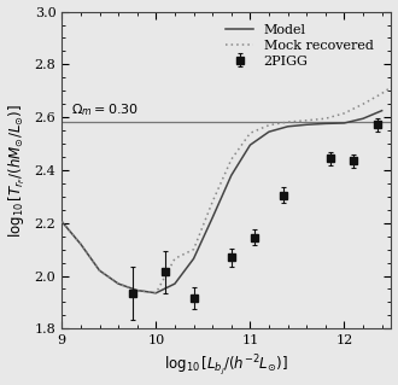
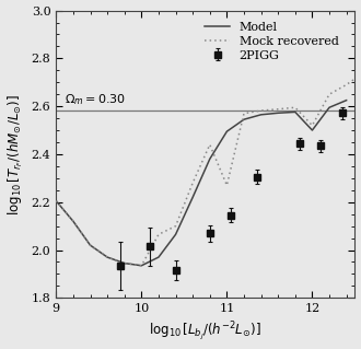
Mock recovered/11: 2.540 -> 2.270
Model/12: 2.578 -> 2.500
Mock recovered/12: 2.615 -> 2.520
